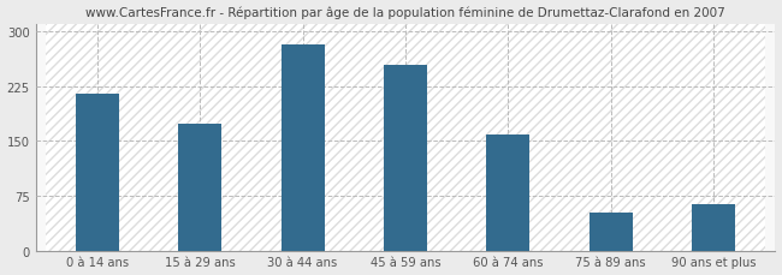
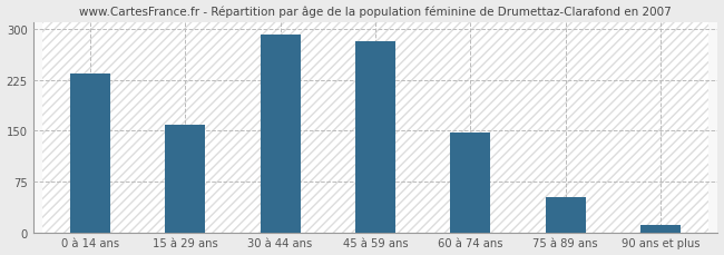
0 à 14 ans: 214 -> 235
15 à 29 ans: 174 -> 158
30 à 44 ans: 282 -> 292
45 à 59 ans: 254 -> 282
60 à 74 ans: 158 -> 148
90 ans et plus: 64 -> 10
